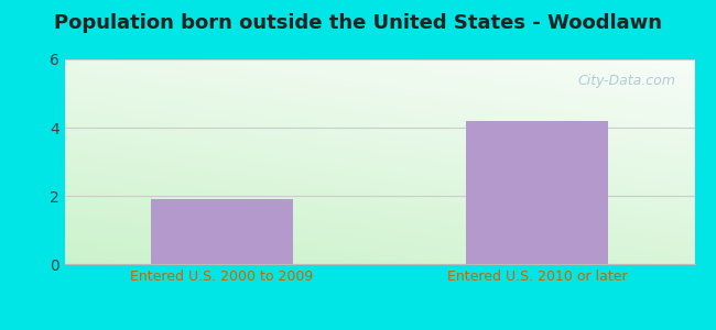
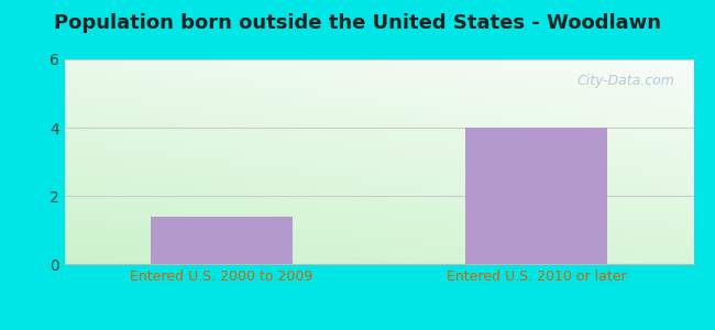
Entered U.S. 2000 to 2009: 1.9 -> 1.4
Entered U.S. 2010 or later: 4.2 -> 4.0
